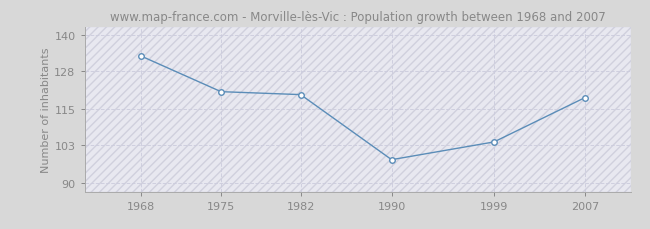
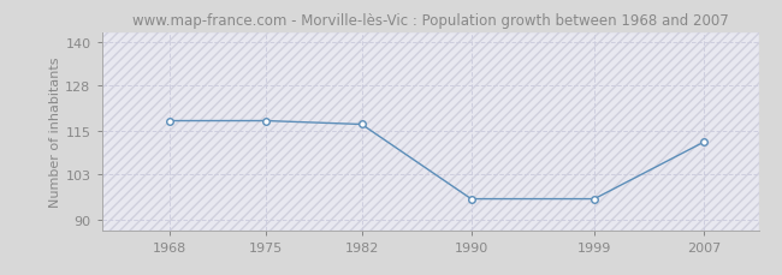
1968: 133 -> 118
1975: 121 -> 118
1982: 120 -> 117
1990: 98 -> 96
1999: 104 -> 96
2007: 119 -> 112
